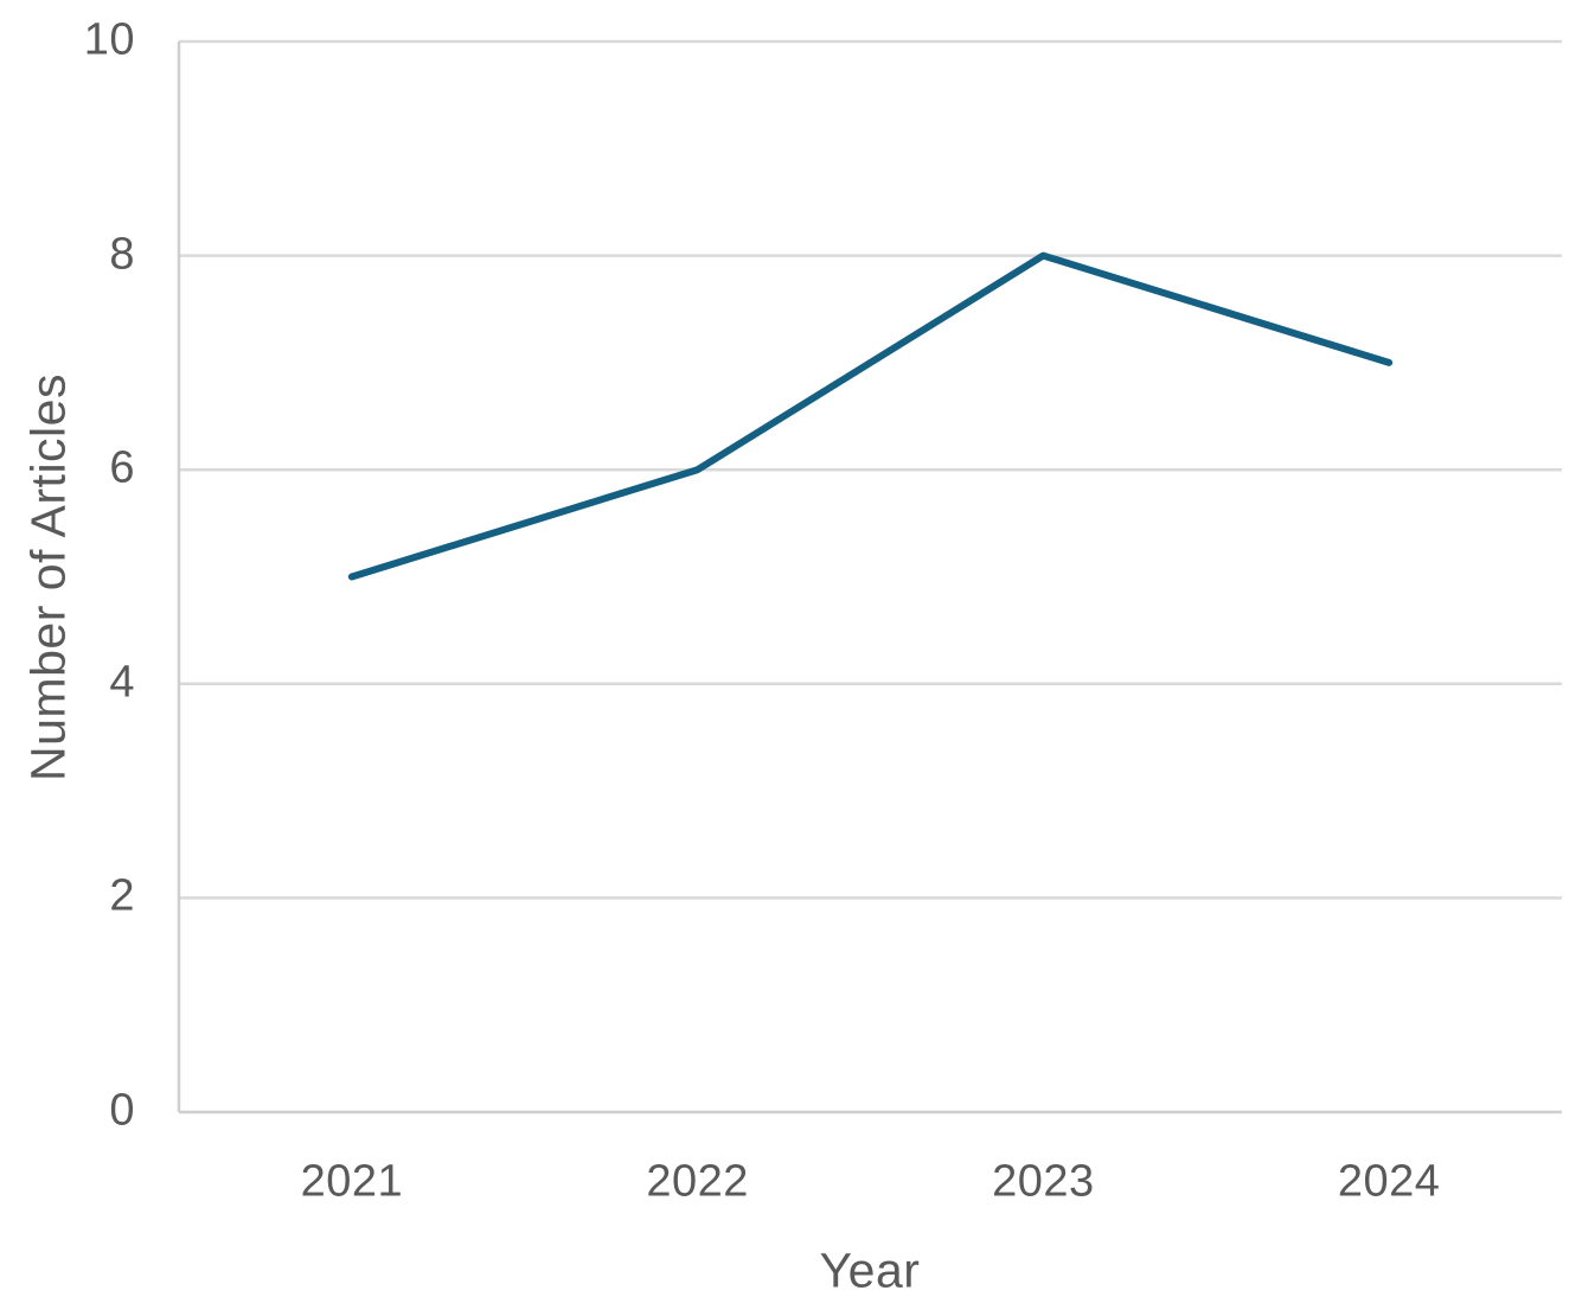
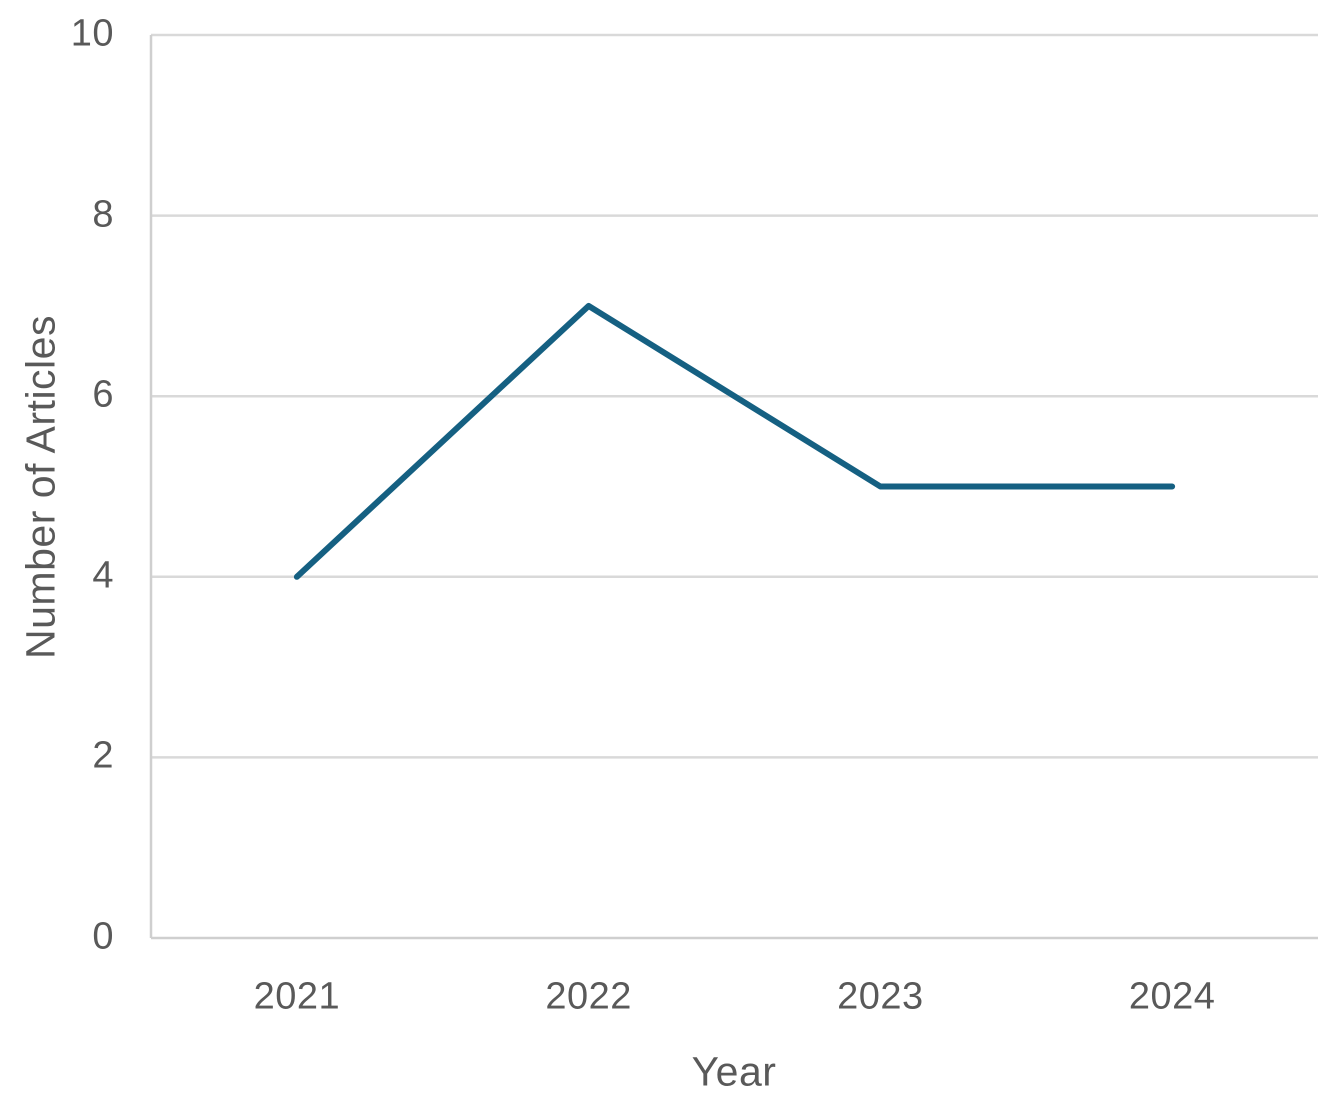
2021: 5 -> 4
2022: 6 -> 7
2023: 8 -> 5
2024: 7 -> 5
